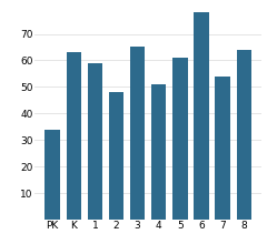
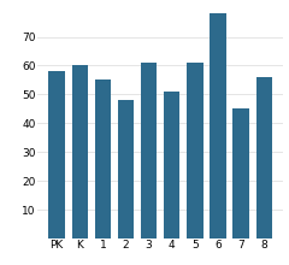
PK: 34 -> 58
K: 63 -> 60
1: 59 -> 55
3: 65 -> 61
7: 54 -> 45
8: 64 -> 56
